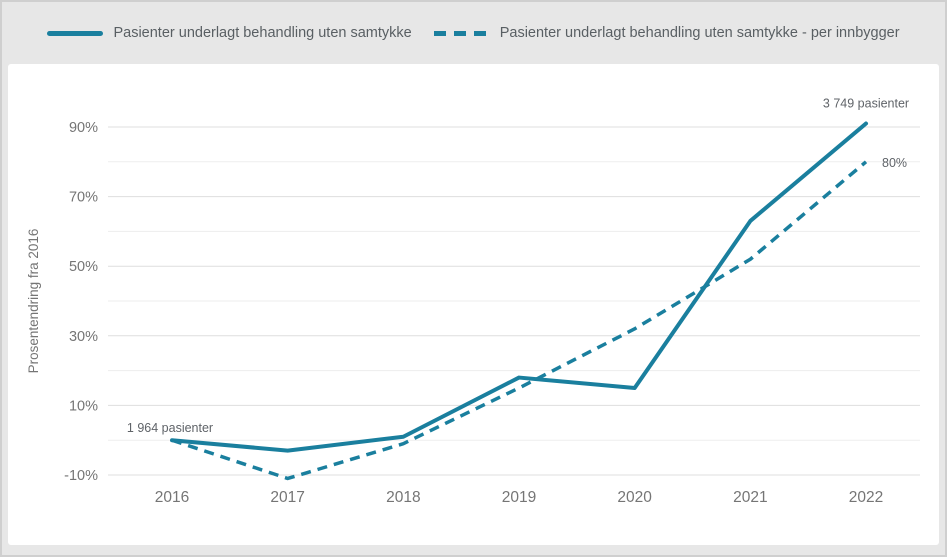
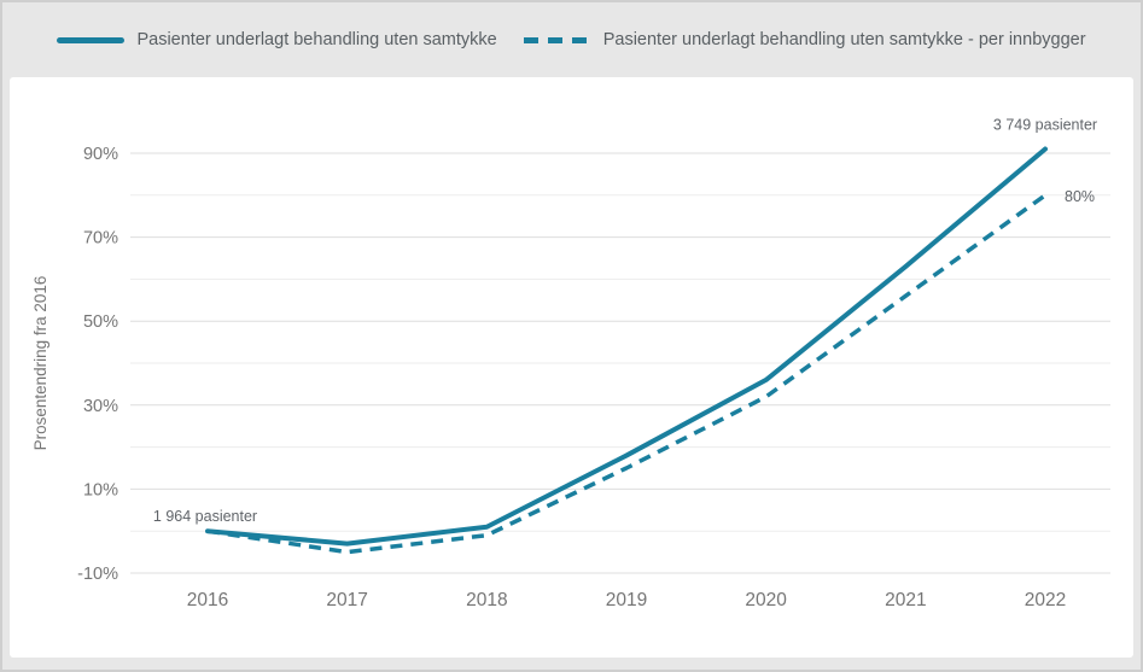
Pasienter underlagt behandling uten samtykke - per innbygger/2017: -11% -> -5%
Pasienter underlagt behandling uten samtykke/2020: 15% -> 36%
Pasienter underlagt behandling uten samtykke - per innbygger/2021: 52% -> 56%
